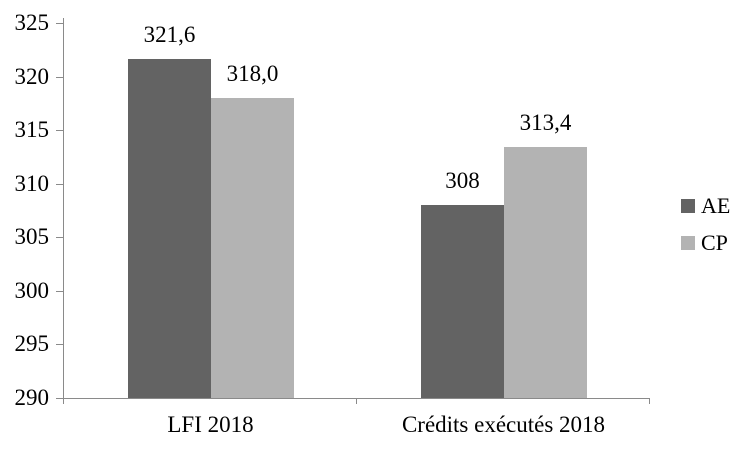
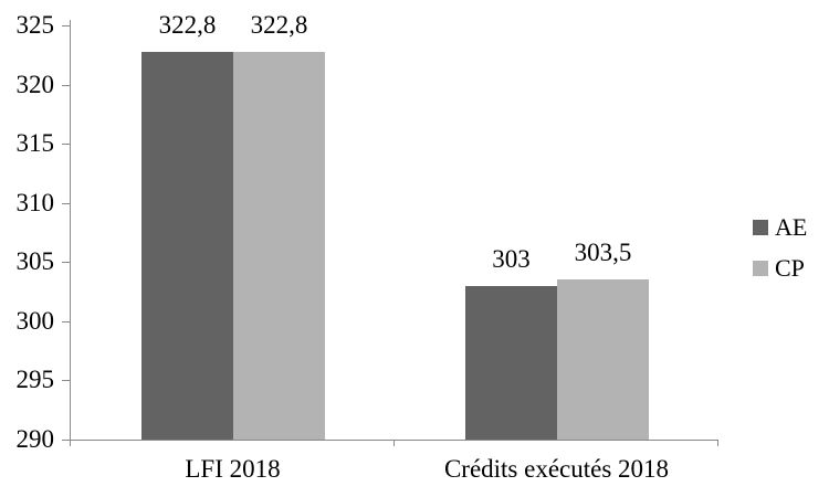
AE/LFI 2018: 321,6 -> 322,8
CP/LFI 2018: 318,0 -> 322,8
AE/Crédits exécutés 2018: 308 -> 303
CP/Crédits exécutés 2018: 313,4 -> 303,5
